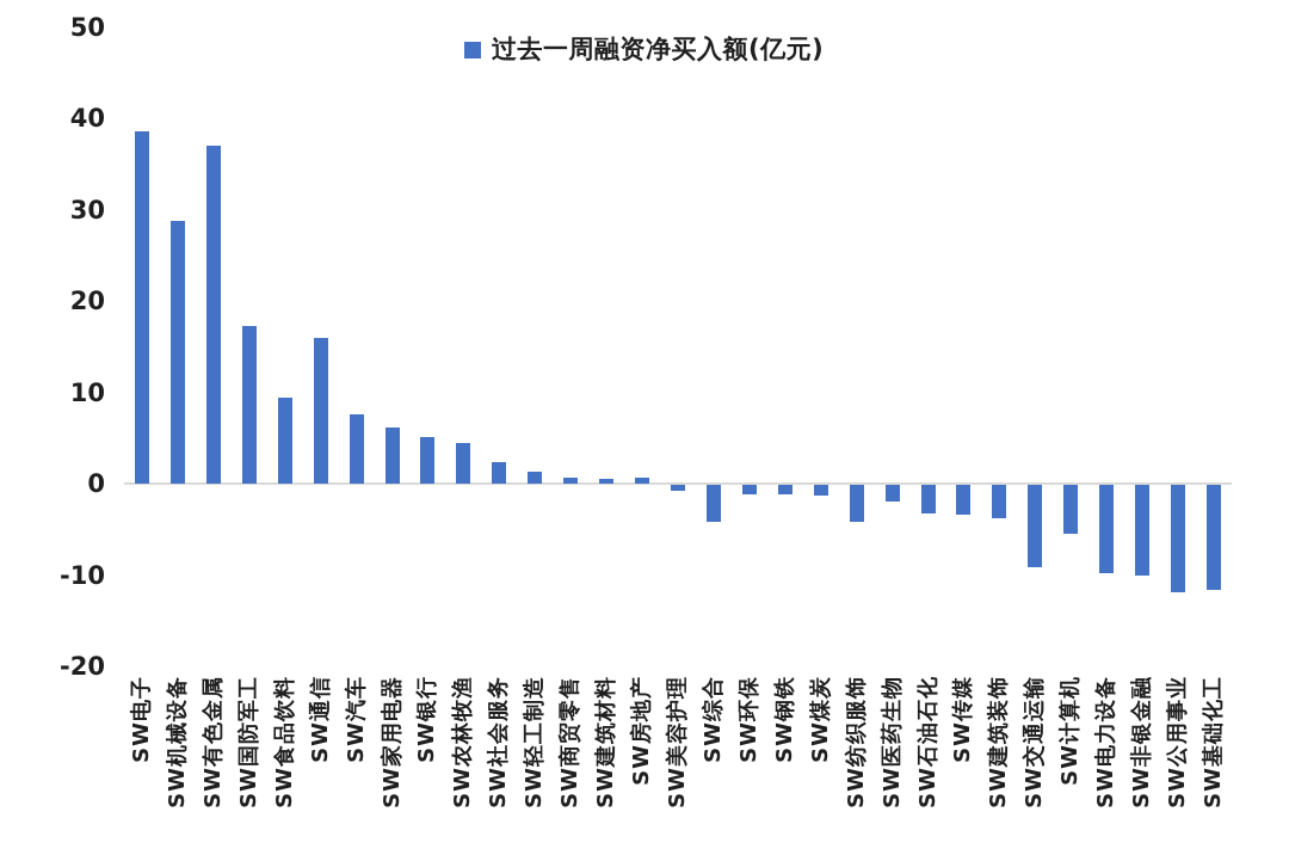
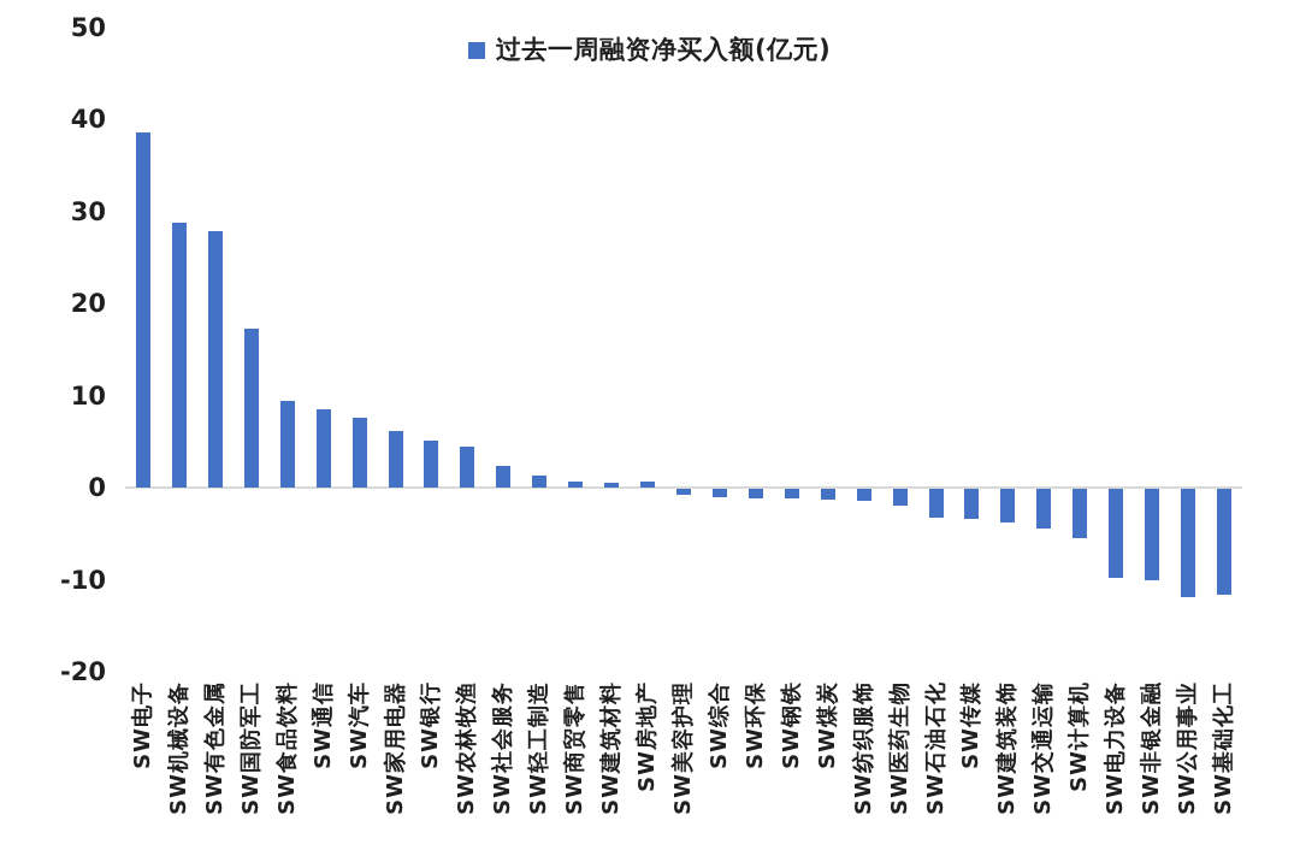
SW有色金属: 37 -> 28
SW通信: 16 -> 8
SW综合: -4 -> -1
SW纺织服饰: -4 -> -1
SW交通运输: -9 -> -4
